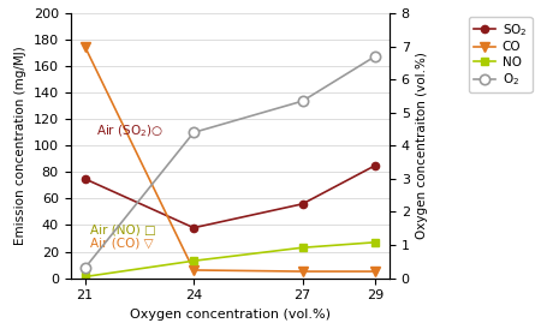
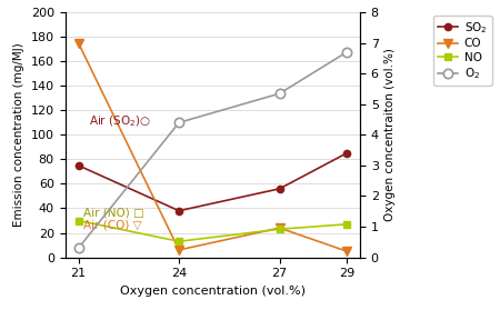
NO/21: 1 -> 30
CO/27: 5 -> 24
